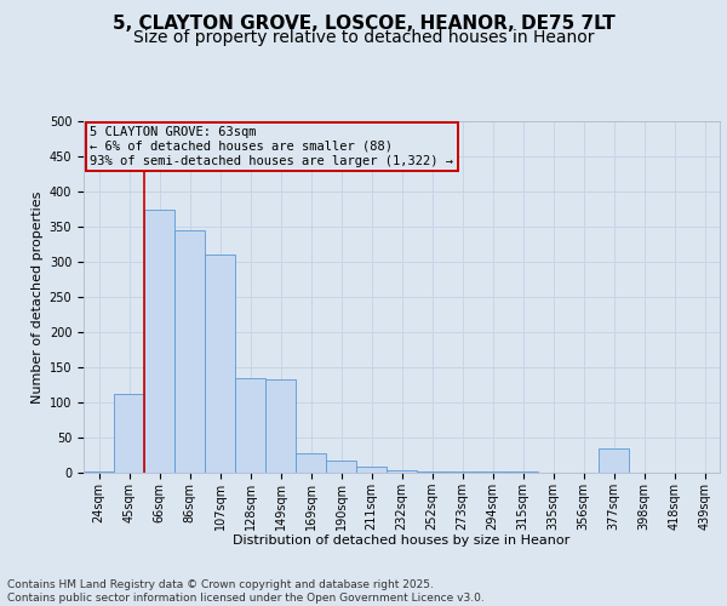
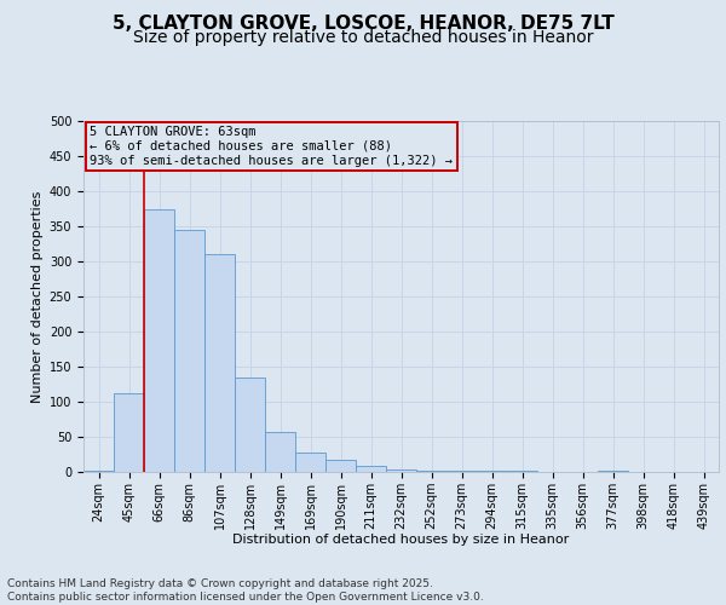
149sqm: 132 -> 57
377sqm: 34 -> 2
